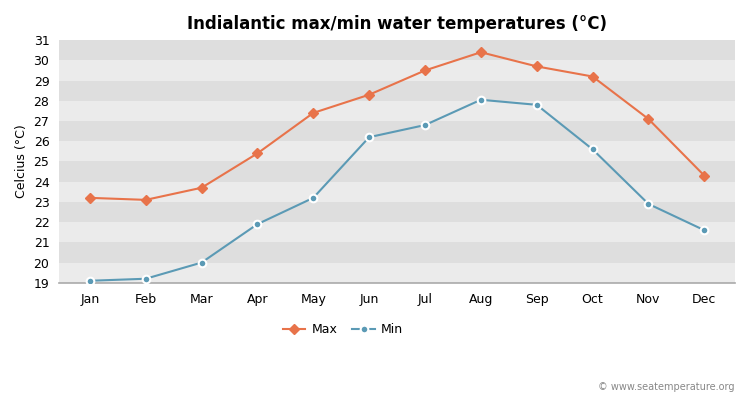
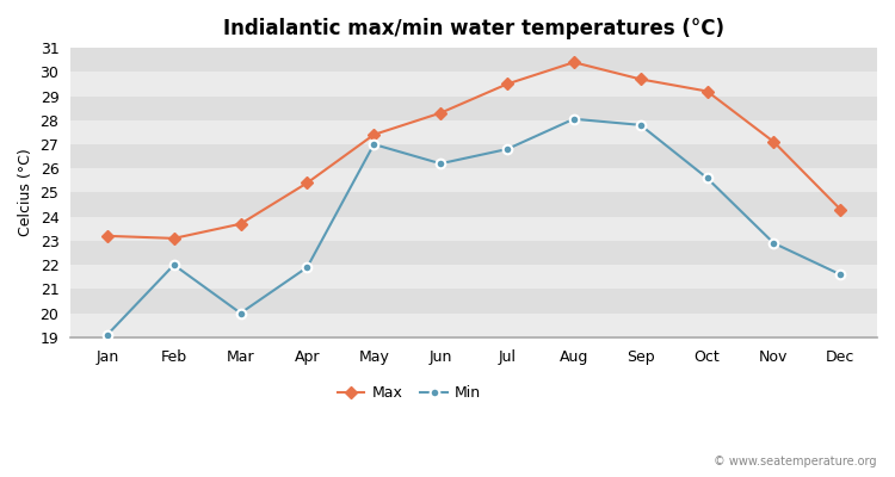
Min/Feb: 19.20 -> 22.00
Min/May: 23.20 -> 27.00
